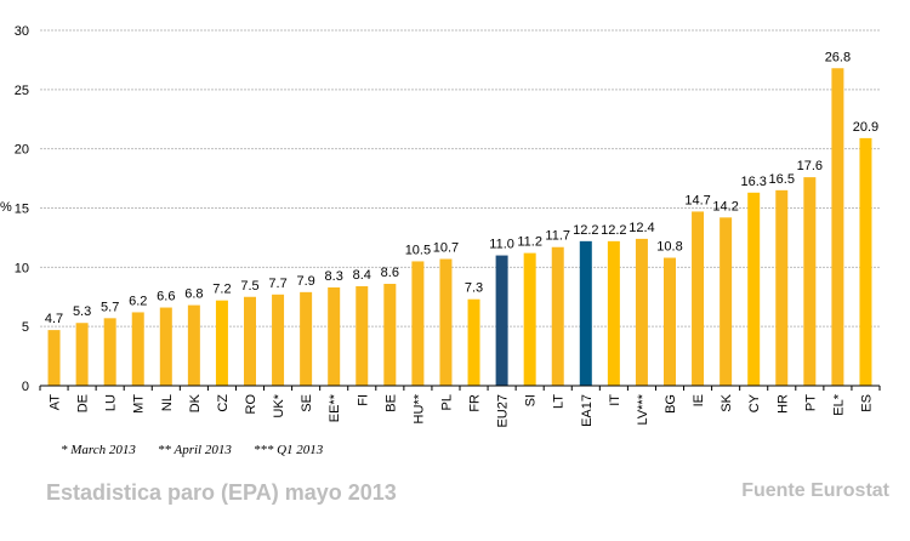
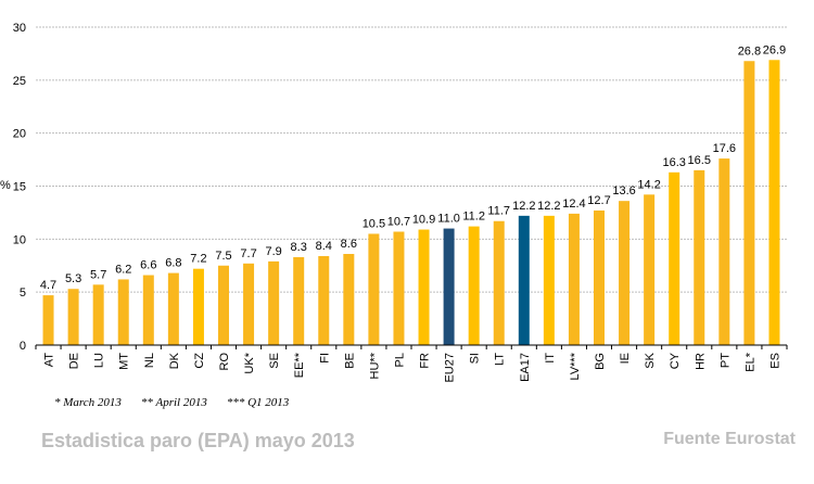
FR: 7.3 -> 10.9
BG: 10.8 -> 12.7
IE: 14.7 -> 13.6
ES: 20.9 -> 26.9
